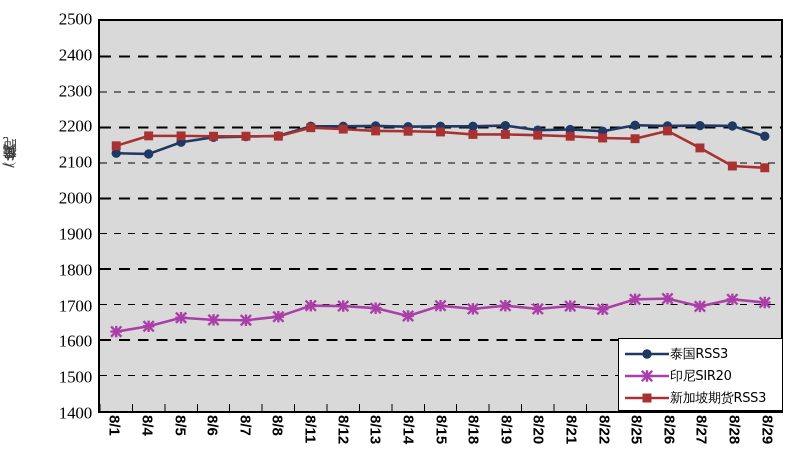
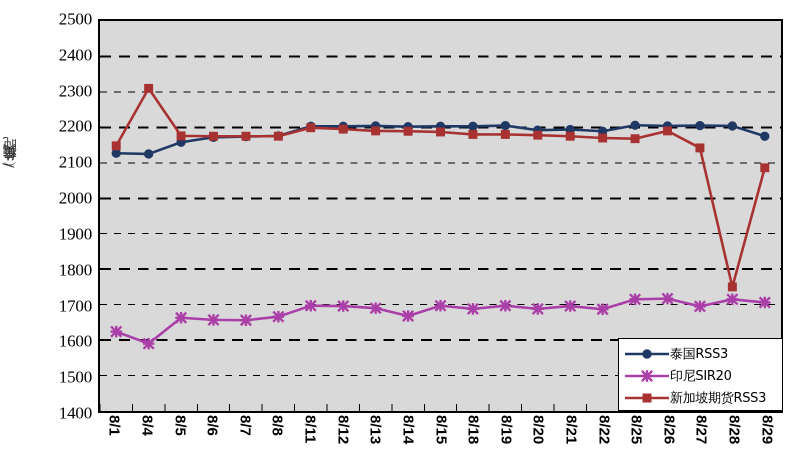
印尼SIR20/8/4: 1640 -> 1590
新加坡期货RSS3/8/4: 2180 -> 2310
新加坡期货RSS3/8/28: 2090 -> 1750
